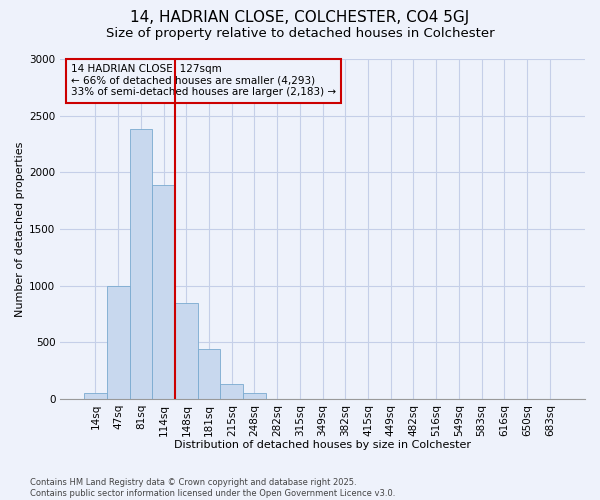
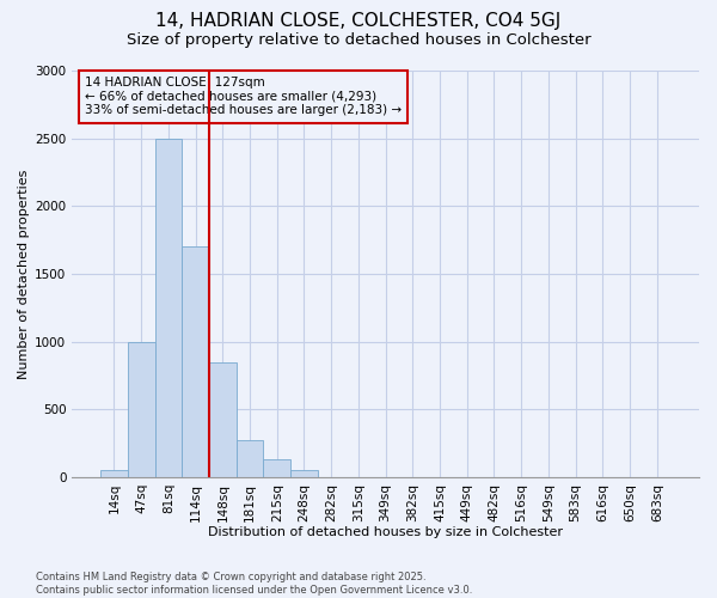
81sq: 2380 -> 2500
114sq: 1890 -> 1700
181sq: 440 -> 270
